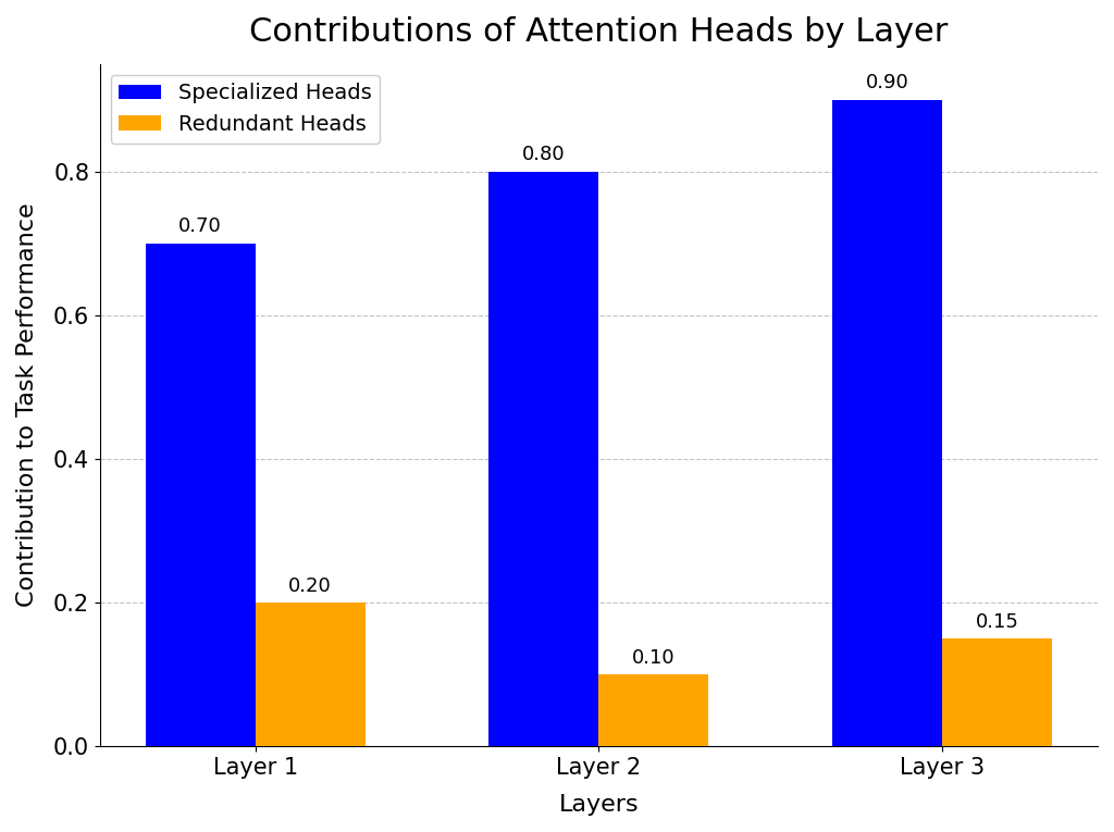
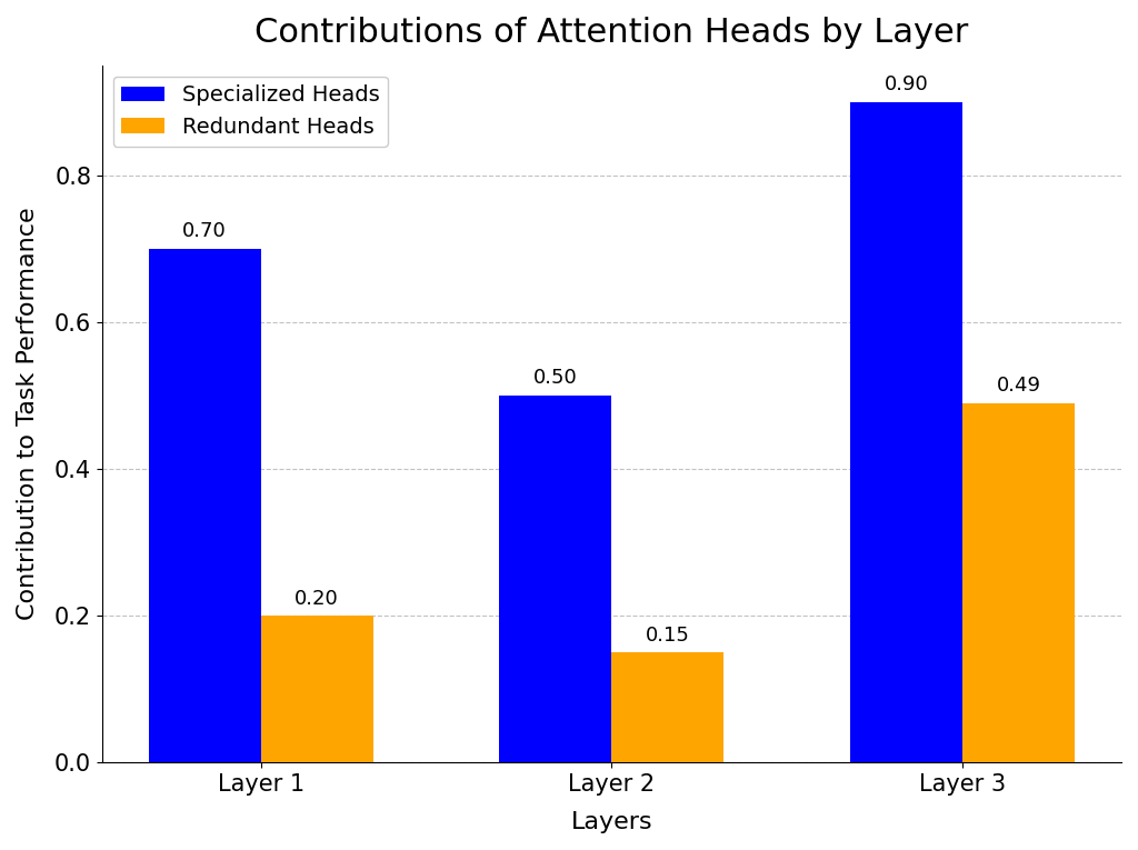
Specialized Heads/Layer 2: 0.80 -> 0.50
Redundant Heads/Layer 2: 0.10 -> 0.15
Redundant Heads/Layer 3: 0.15 -> 0.49
